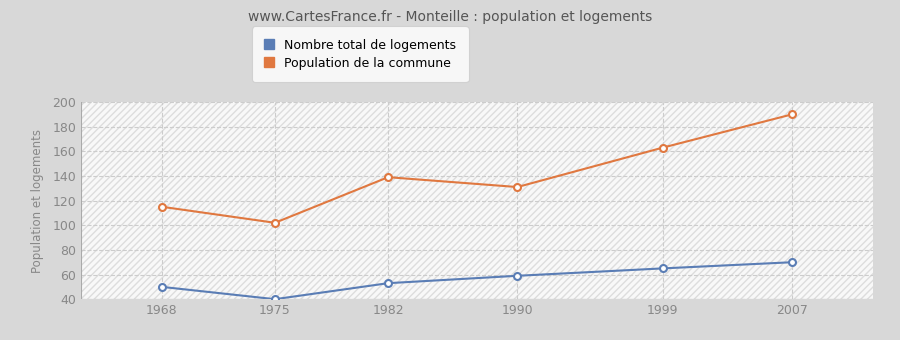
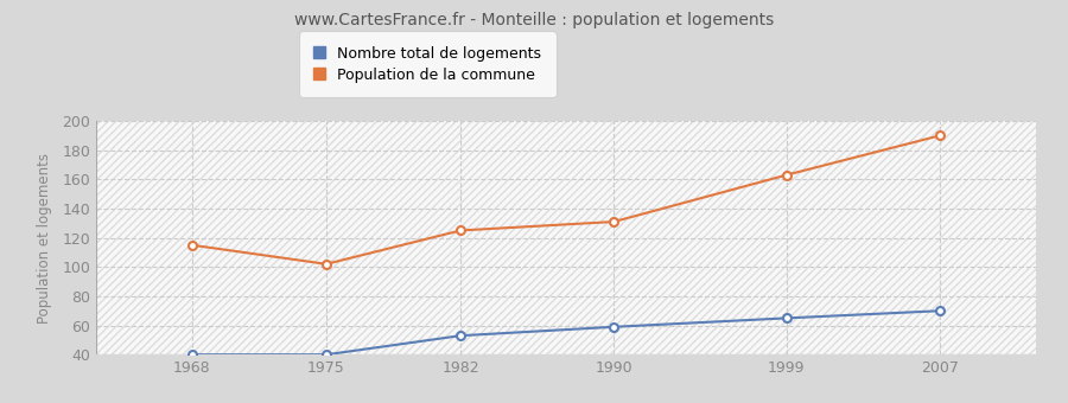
Nombre total de logements/1968: 50 -> 40
Population de la commune/1982: 139 -> 125
